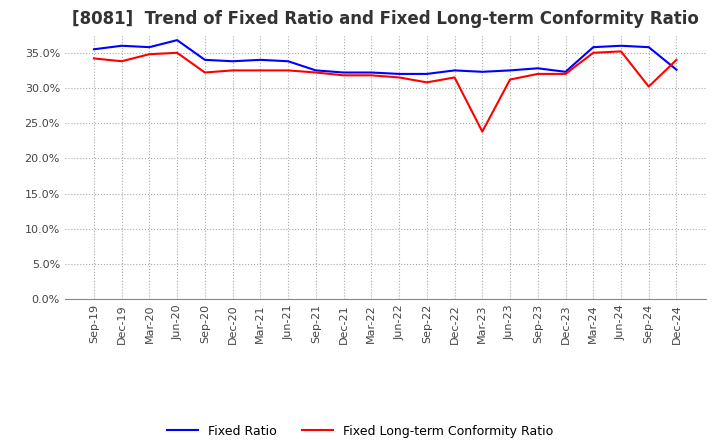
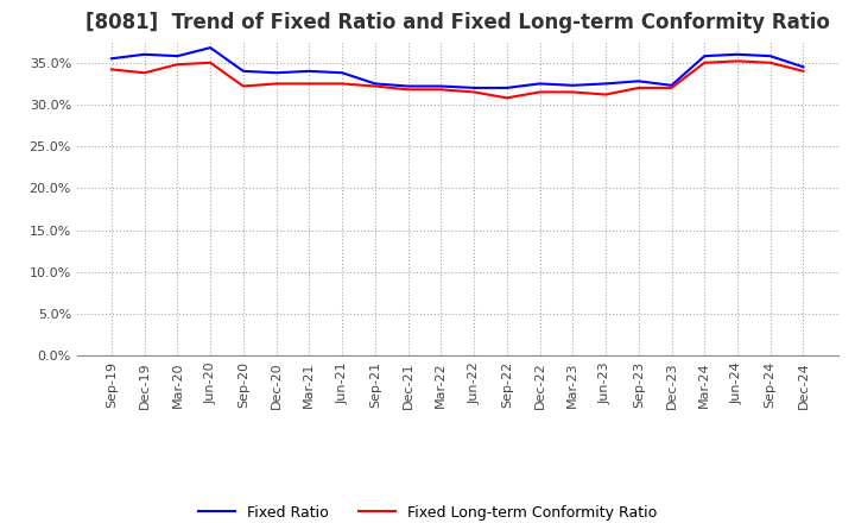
Fixed Long-term Conformity Ratio/Mar-23: 23.8% -> 31.5%
Fixed Long-term Conformity Ratio/Sep-24: 30.2% -> 35.0%
Fixed Ratio/Dec-24: 32.6% -> 34.5%
